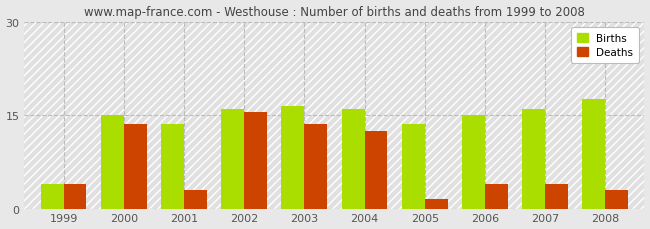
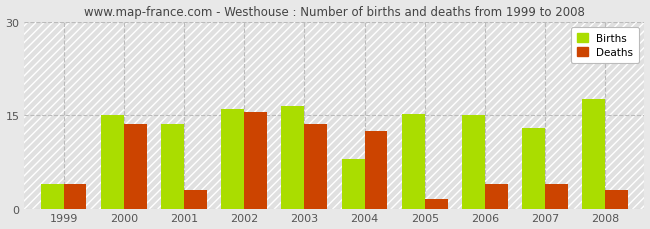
Births/2004: 16.0 -> 8.0
Births/2005: 13.5 -> 15.2
Births/2007: 16.0 -> 13.0
